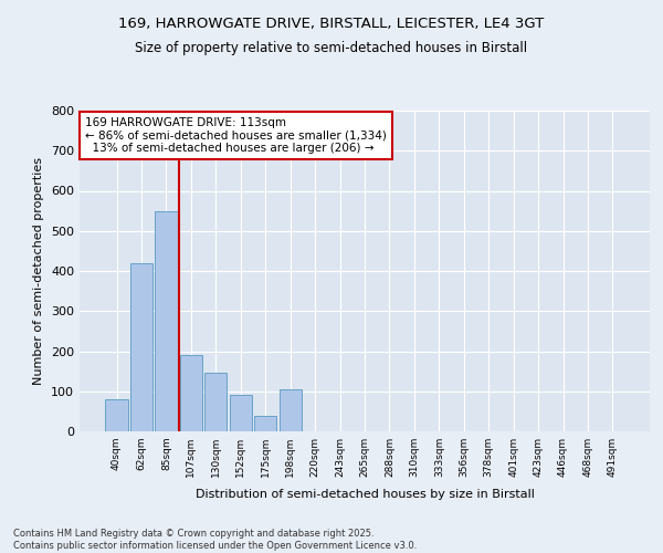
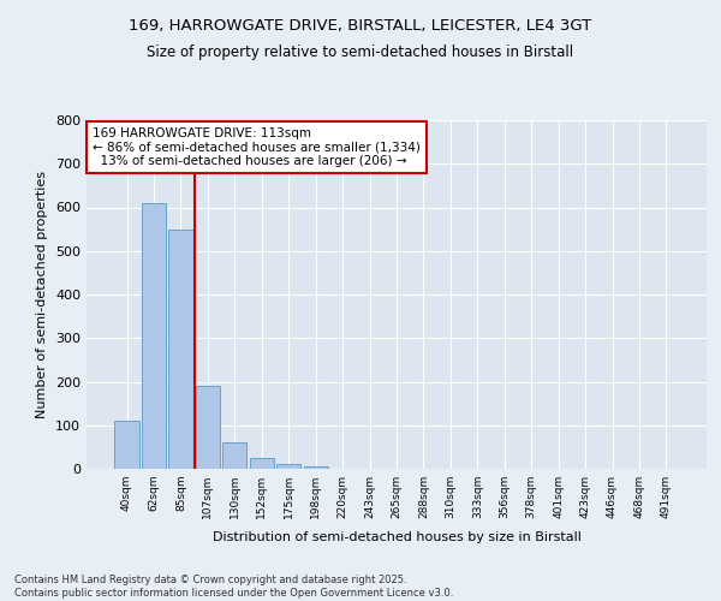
40sqm: 80 -> 110
62sqm: 420 -> 610
130sqm: 145 -> 62
152sqm: 90 -> 25
175sqm: 40 -> 12
198sqm: 105 -> 6
